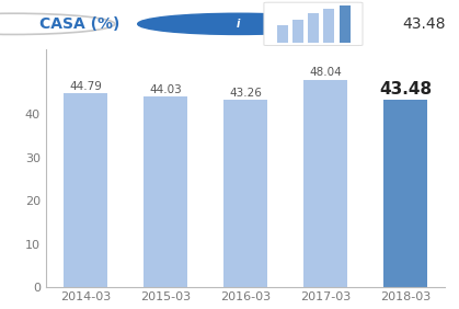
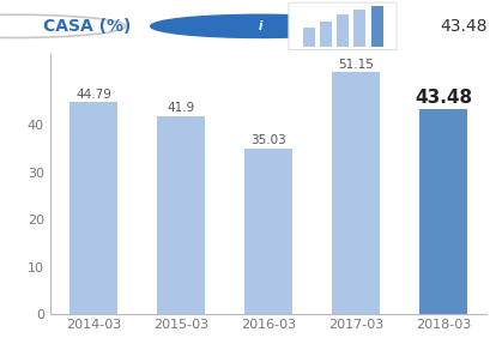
2015-03: 44.03 -> 41.9
2016-03: 43.26 -> 35.03
2017-03: 48.04 -> 51.15
